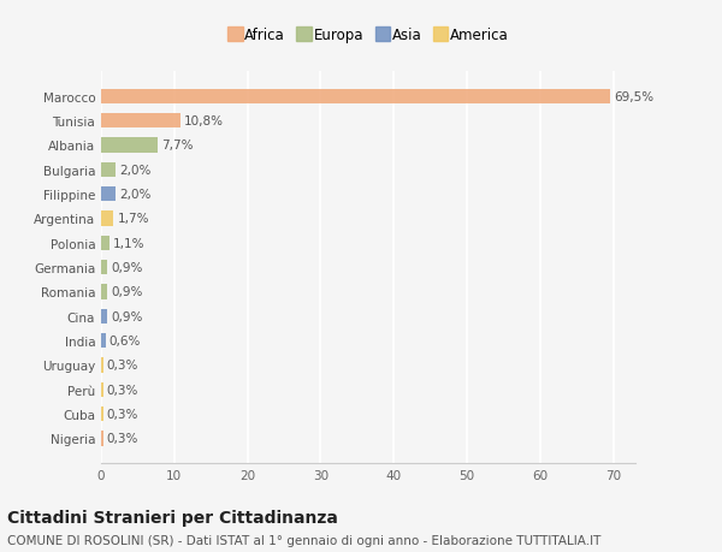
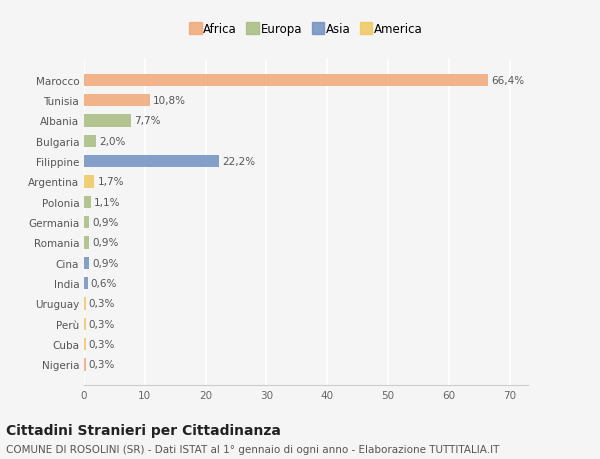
Marocco: 69,5% -> 66,4%
Filippine: 2,0% -> 22,2%
